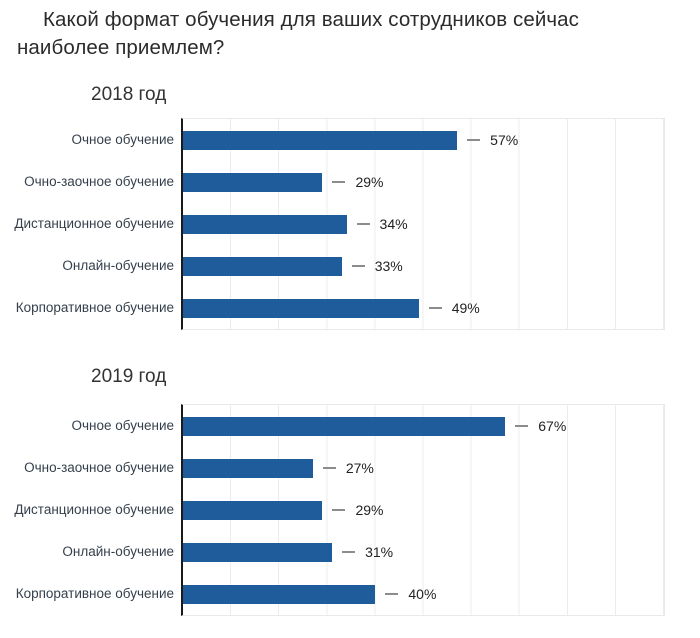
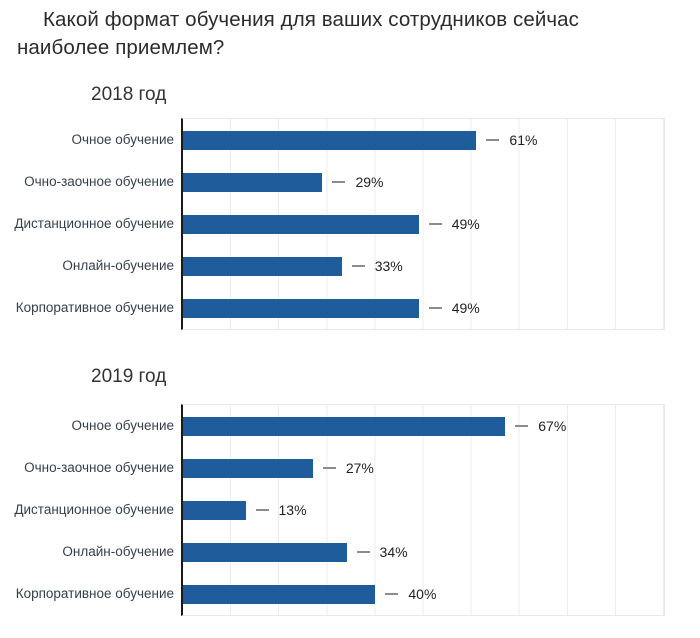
2018 год/Очное обучение: 57% -> 61%
2018 год/Дистанционное обучение: 34% -> 49%
2019 год/Дистанционное обучение: 29% -> 13%
2019 год/Онлайн-обучение: 31% -> 34%
